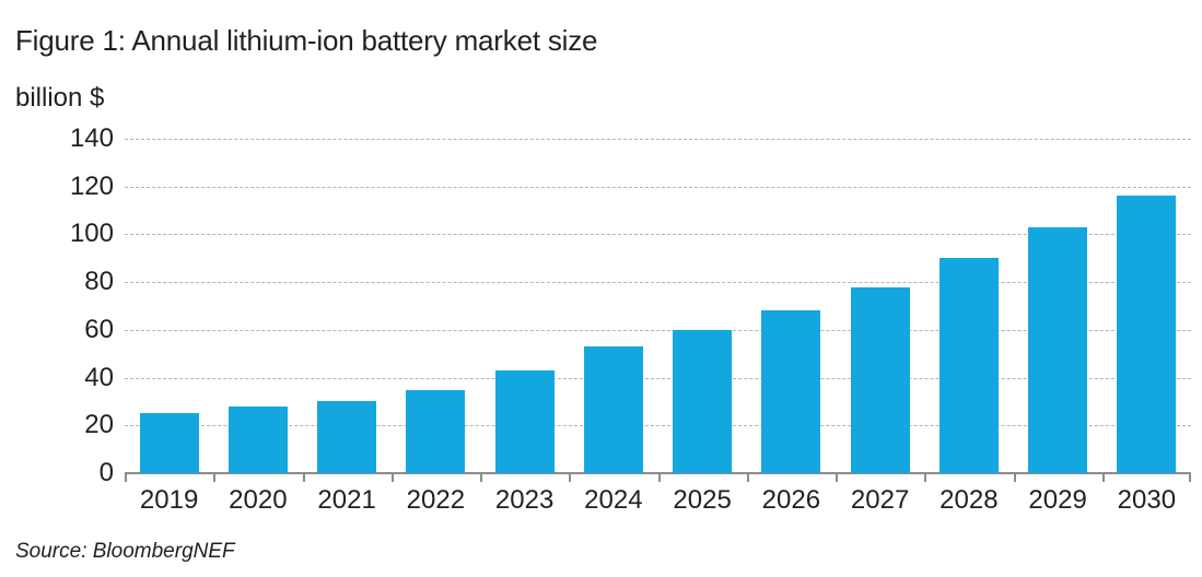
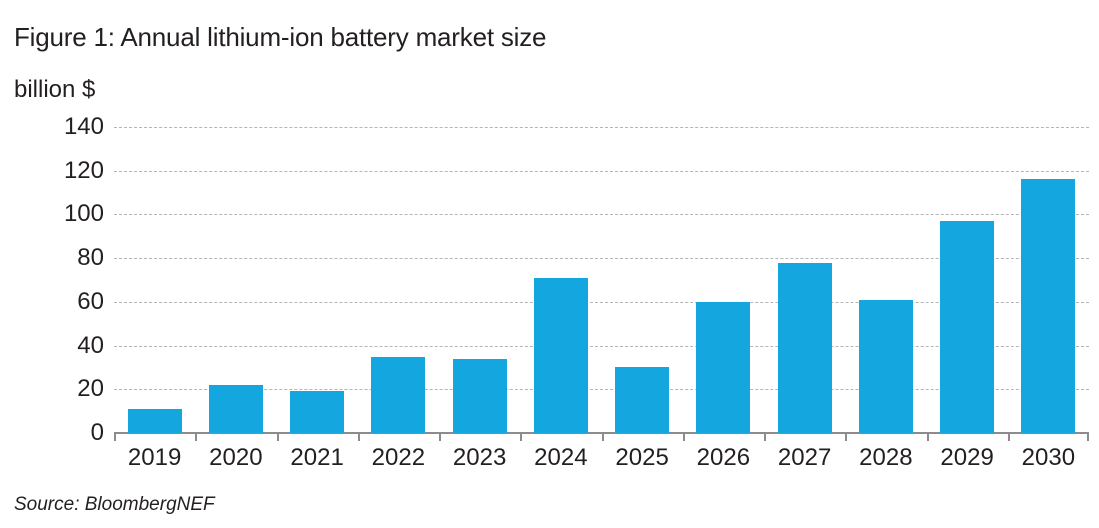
2019: 25 -> 11
2020: 28 -> 22
2021: 30 -> 19
2023: 43 -> 34
2024: 53 -> 71
2025: 60 -> 30
2026: 68 -> 60
2028: 90 -> 61
2029: 103 -> 97
